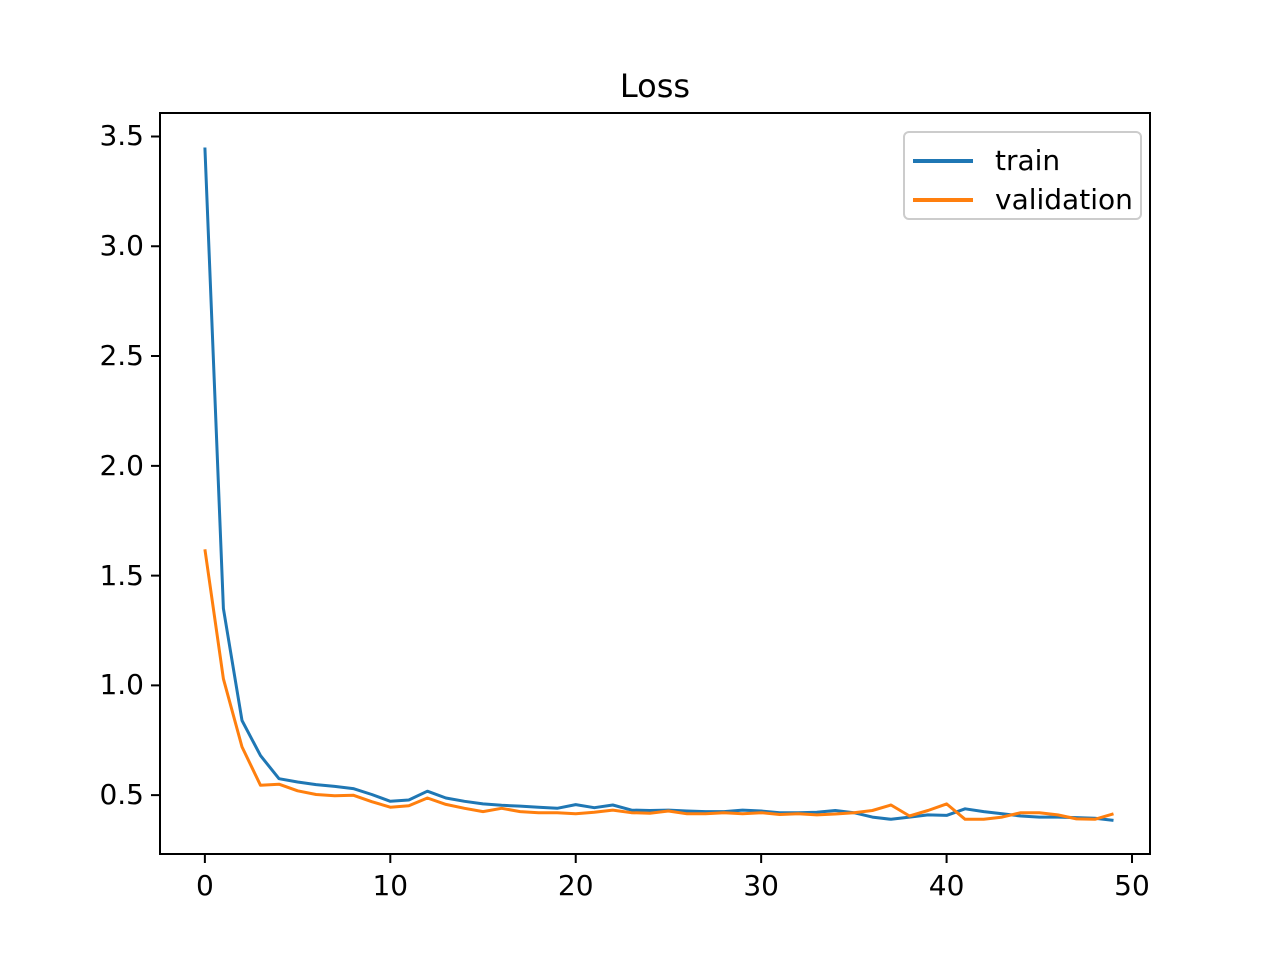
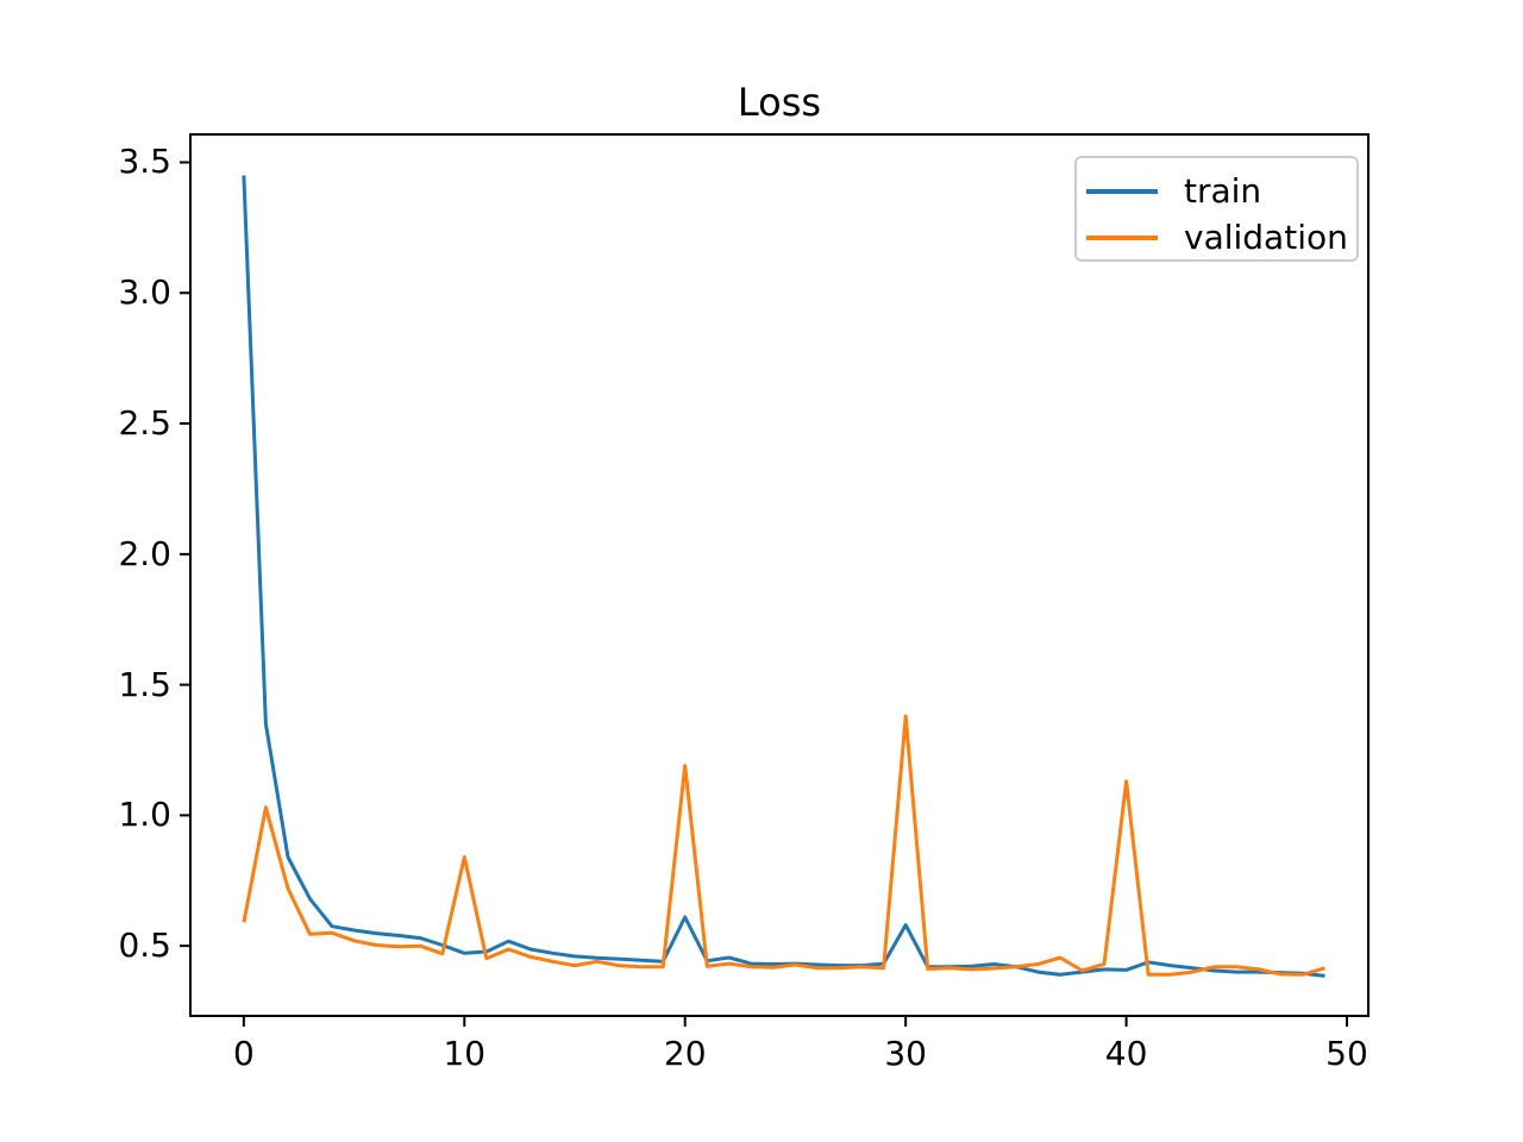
validation/0: 1.62 -> 0.59
validation/10: 0.45 -> 0.84
train/20: 0.46 -> 0.61
validation/20: 0.41 -> 1.19
train/30: 0.43 -> 0.58
validation/30: 0.42 -> 1.38
validation/40: 0.46 -> 1.13
